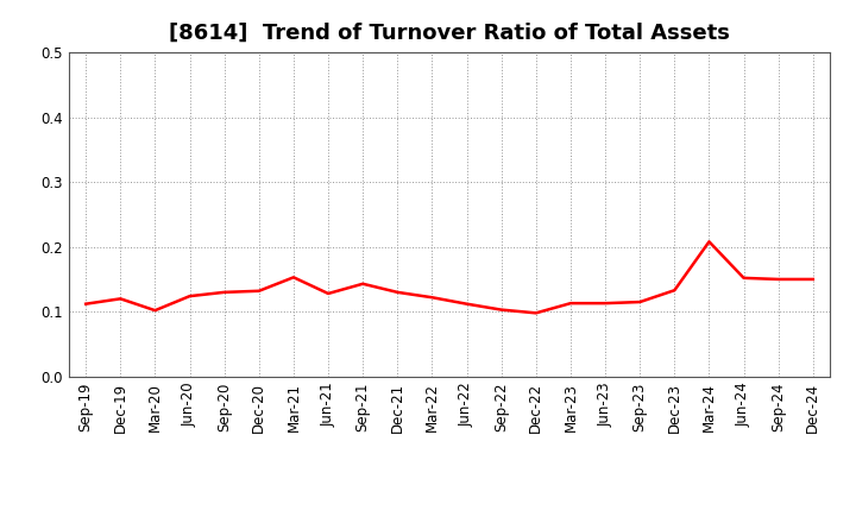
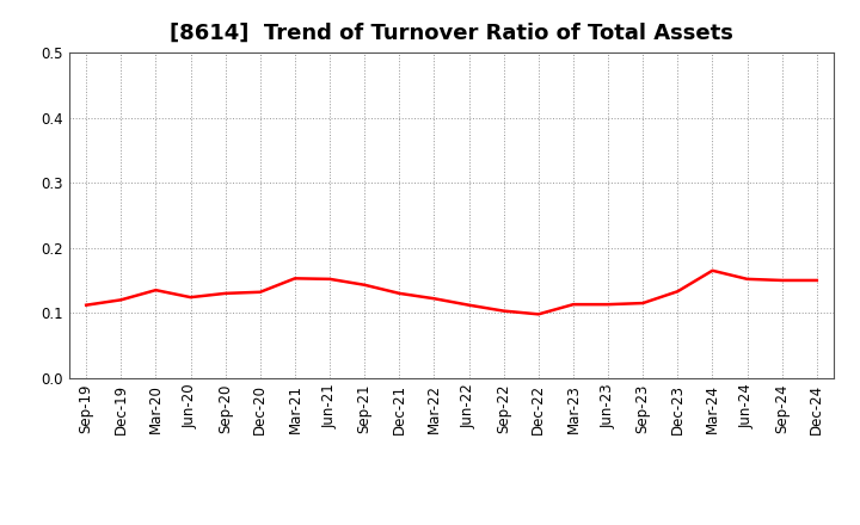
Mar-20: 0.102 -> 0.135
Jun-21: 0.128 -> 0.152
Mar-24: 0.208 -> 0.165
